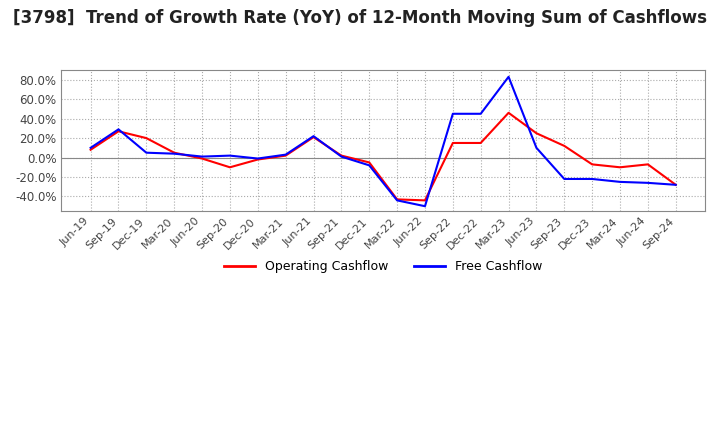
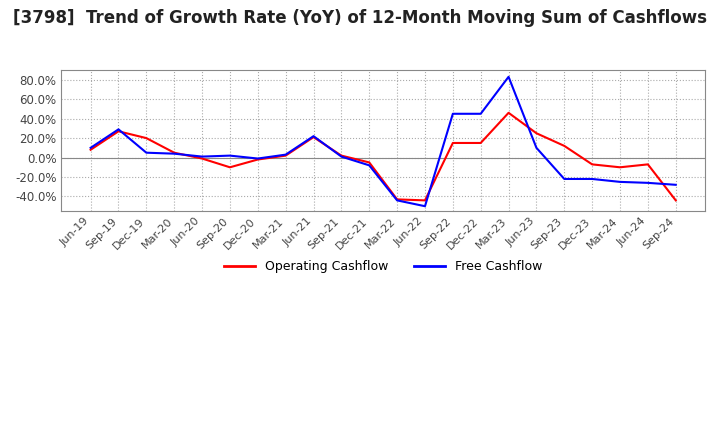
Operating Cashflow/Sep-24: -28% -> -44%
